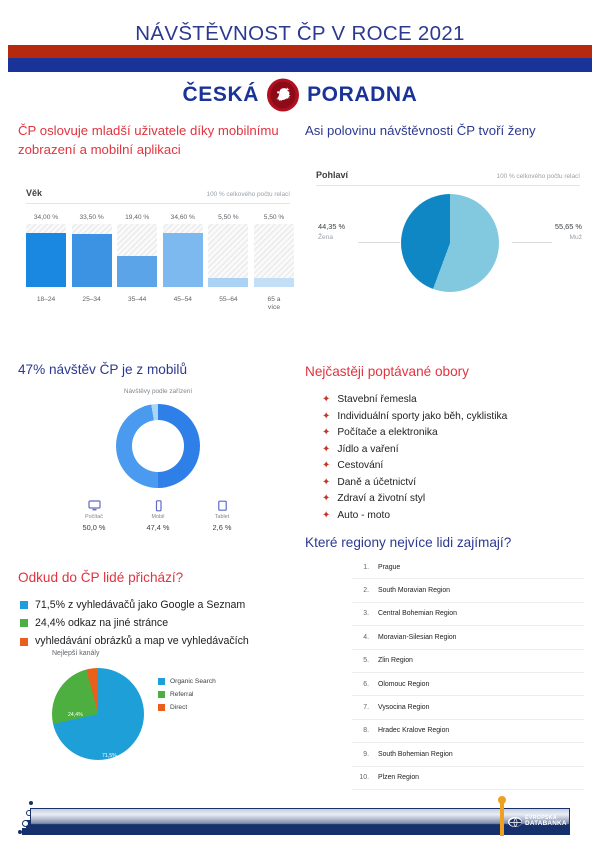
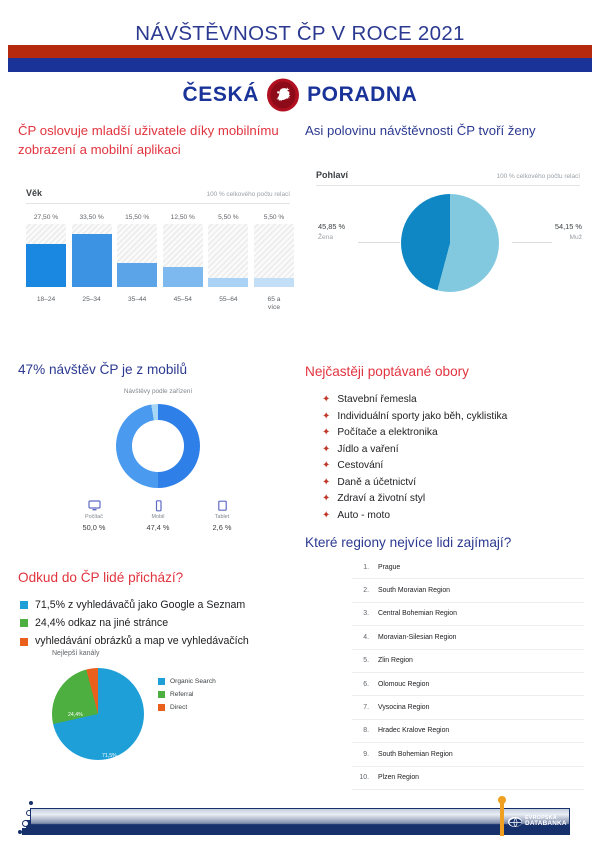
Věk/18–24: 34,00 -> 27,50
Věk/35–44: 19,40 -> 15,50
Věk/45–54: 34,60 -> 12,50
Pohlaví/Žena: 44,35 -> 45,85
Pohlaví/Muž: 55,65 -> 54,15
